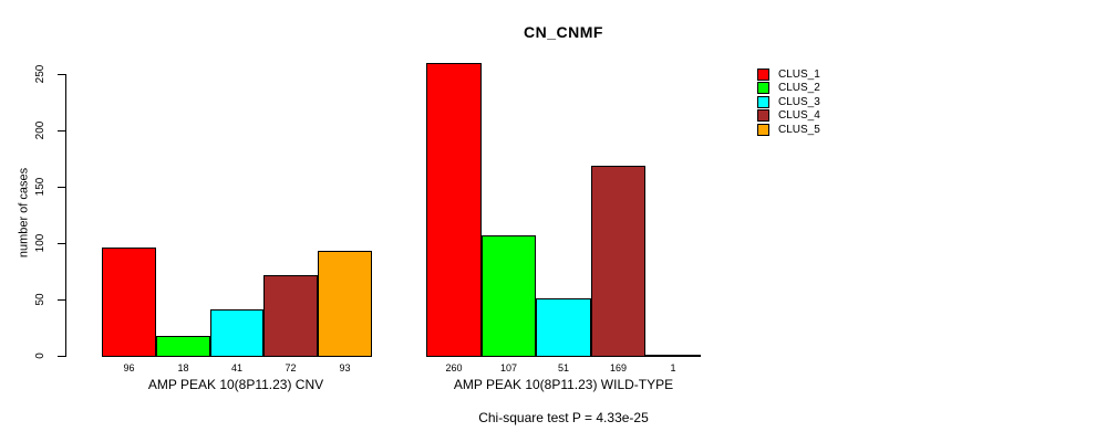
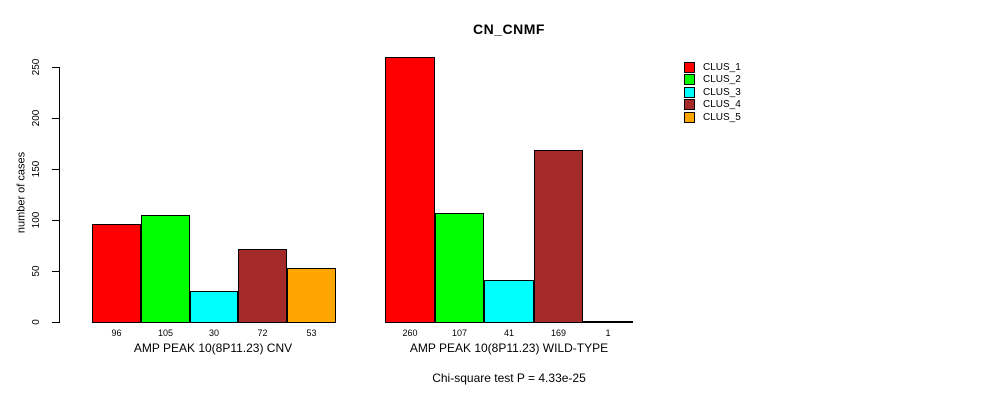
CLUS_2/AMP PEAK 10(8P11.23) CNV: 18 -> 105
CLUS_3/AMP PEAK 10(8P11.23) CNV: 41 -> 30
CLUS_5/AMP PEAK 10(8P11.23) CNV: 93 -> 53
CLUS_3/AMP PEAK 10(8P11.23) WILD-TYPE: 51 -> 41
